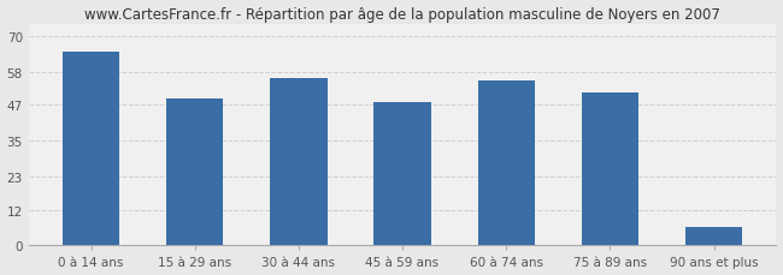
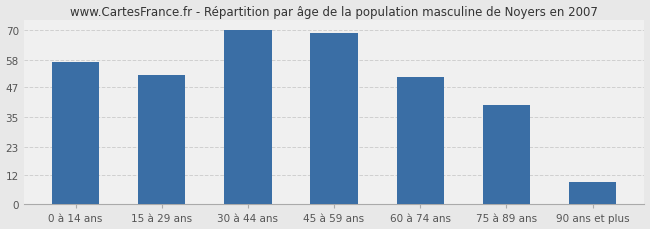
0 à 14 ans: 65 -> 57
15 à 29 ans: 49 -> 52
30 à 44 ans: 56 -> 70
45 à 59 ans: 48 -> 69
60 à 74 ans: 55 -> 51
75 à 89 ans: 51 -> 40
90 ans et plus: 6 -> 9
